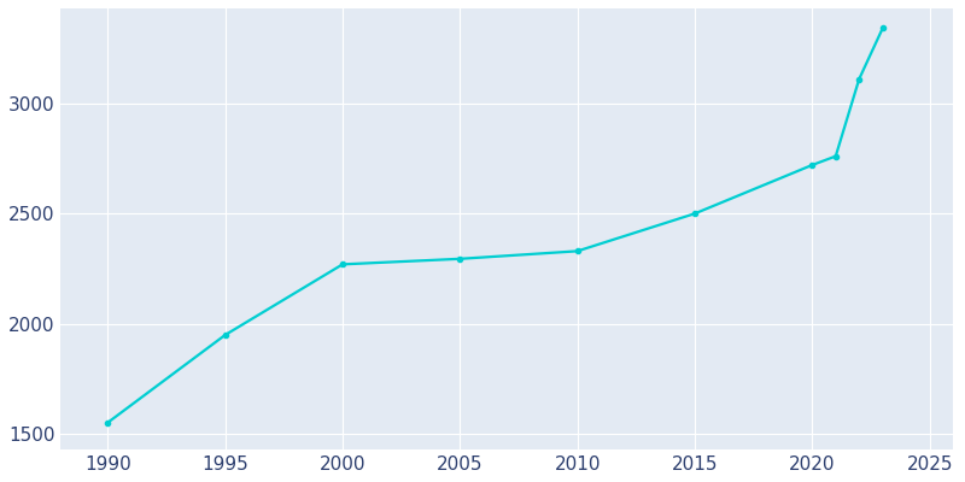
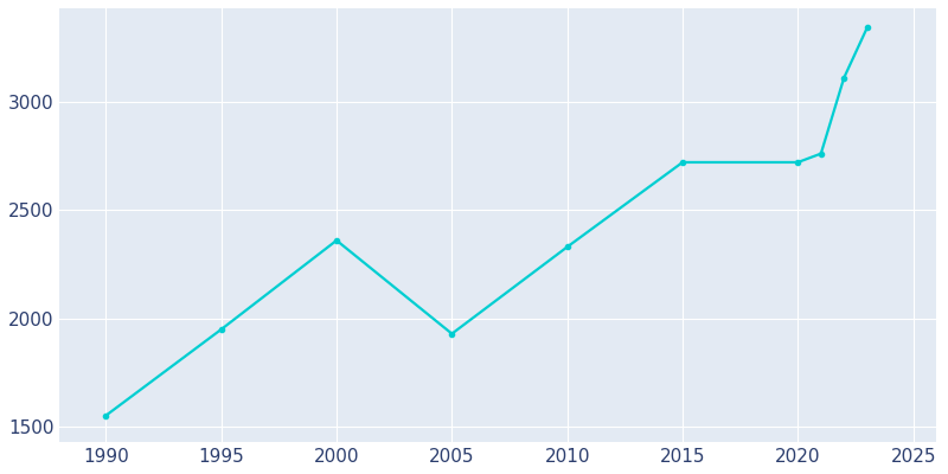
2000: 2270 -> 2360
2005: 2300 -> 1930
2015: 2500 -> 2720
